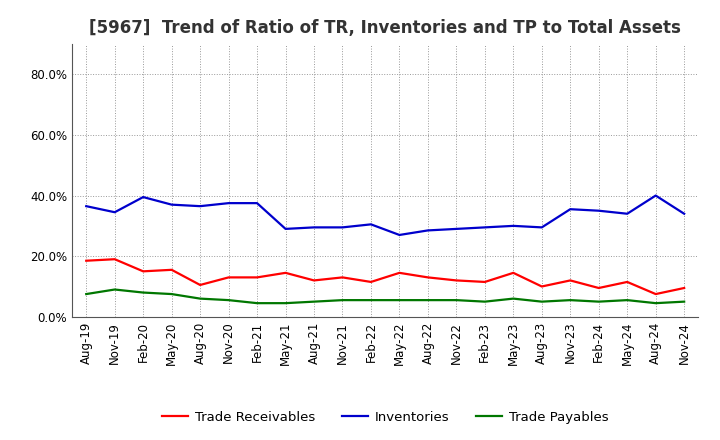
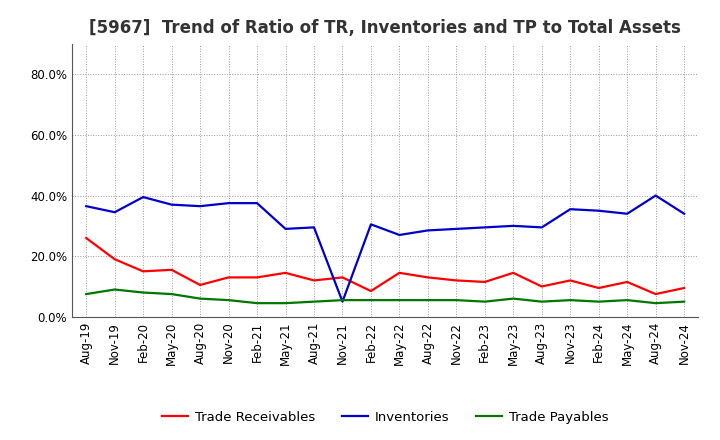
Trade Receivables/Aug-19: 18.5% -> 26.0%
Inventories/Nov-21: 29.5% -> 5.0%
Trade Receivables/Feb-22: 11.5% -> 8.5%
